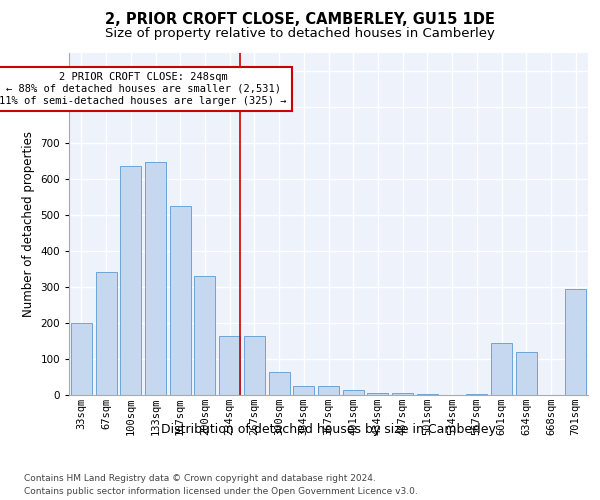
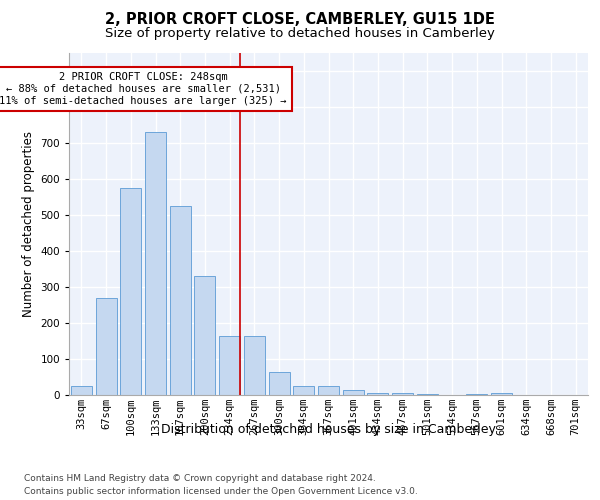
33sqm: 200 -> 25
67sqm: 340 -> 270
100sqm: 635 -> 575
133sqm: 645 -> 730
601sqm: 145 -> 5
634sqm: 120 -> 1
701sqm: 295 -> 1
